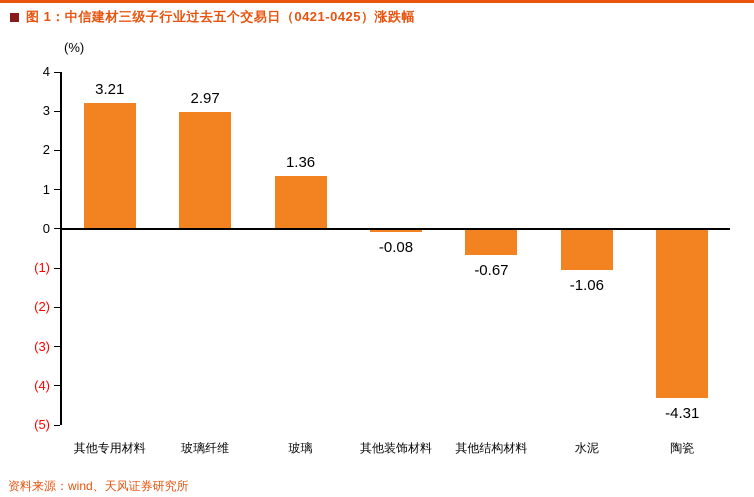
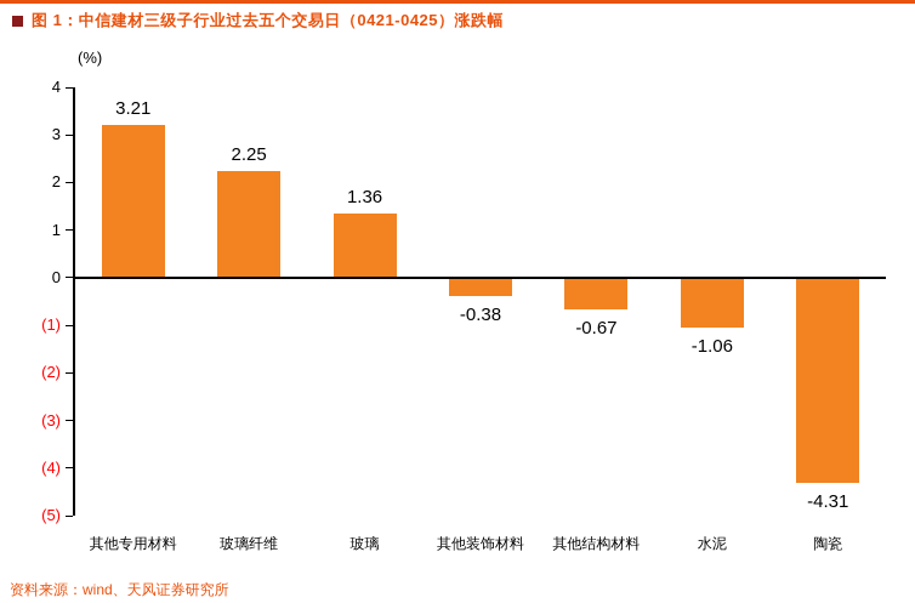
玻璃纤维: 2.97 -> 2.25
其他装饰材料: -0.08 -> -0.38
